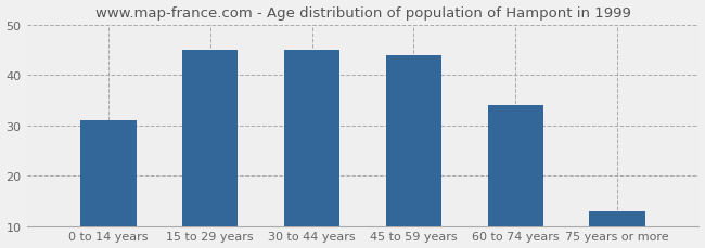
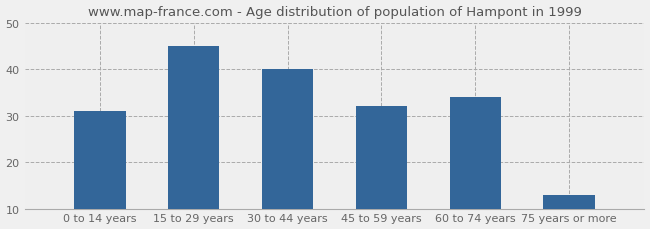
30 to 44 years: 45 -> 40
45 to 59 years: 44 -> 32
